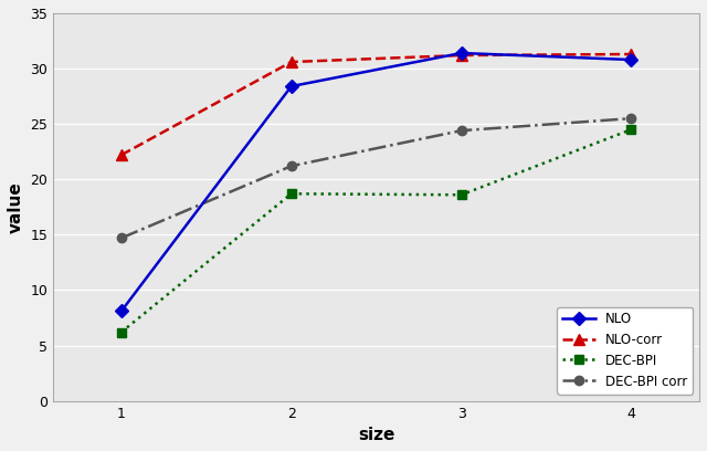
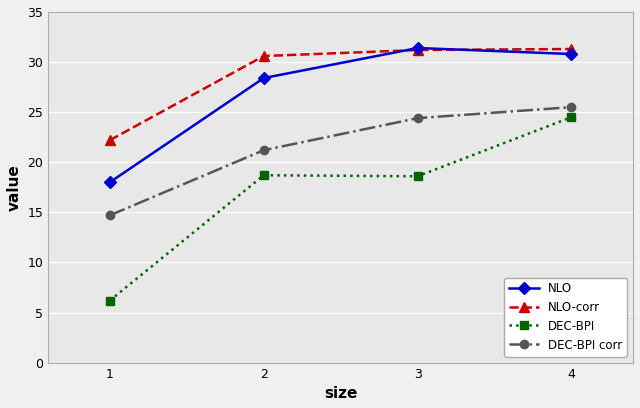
NLO/1: 8.1 -> 18.0
